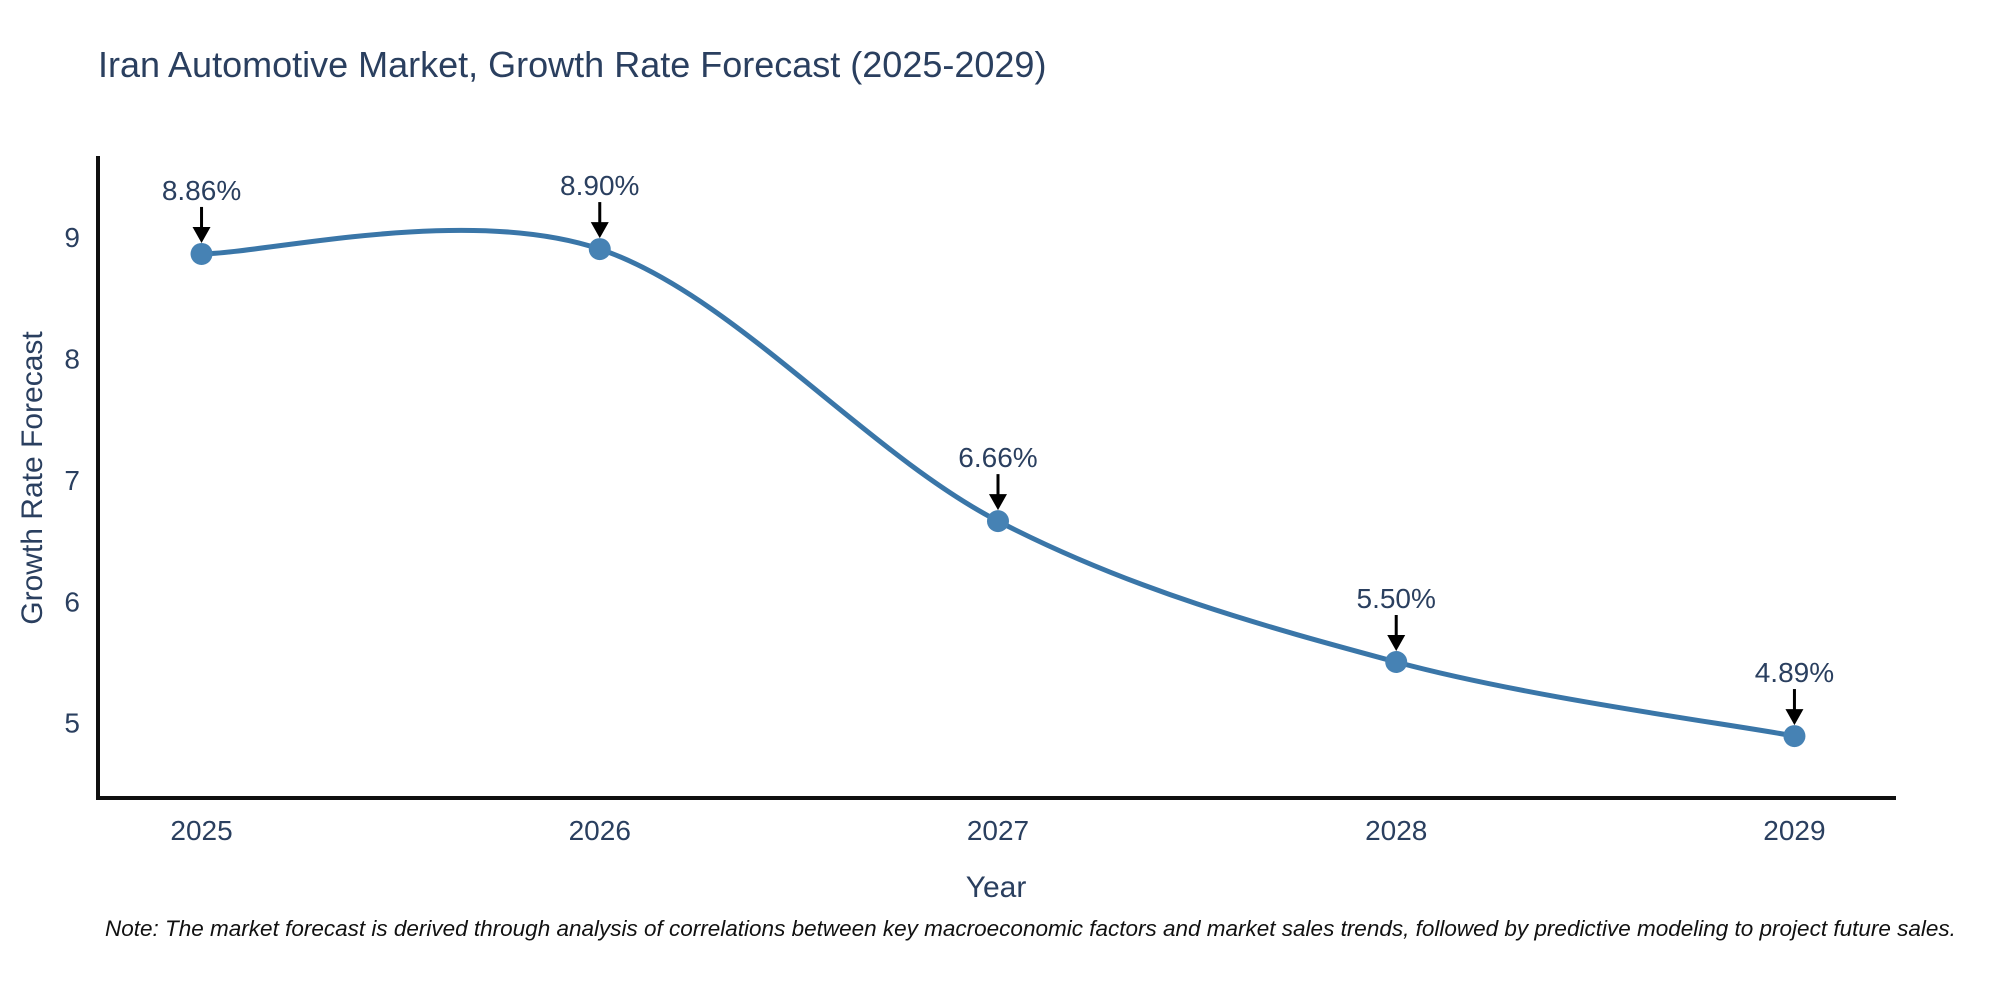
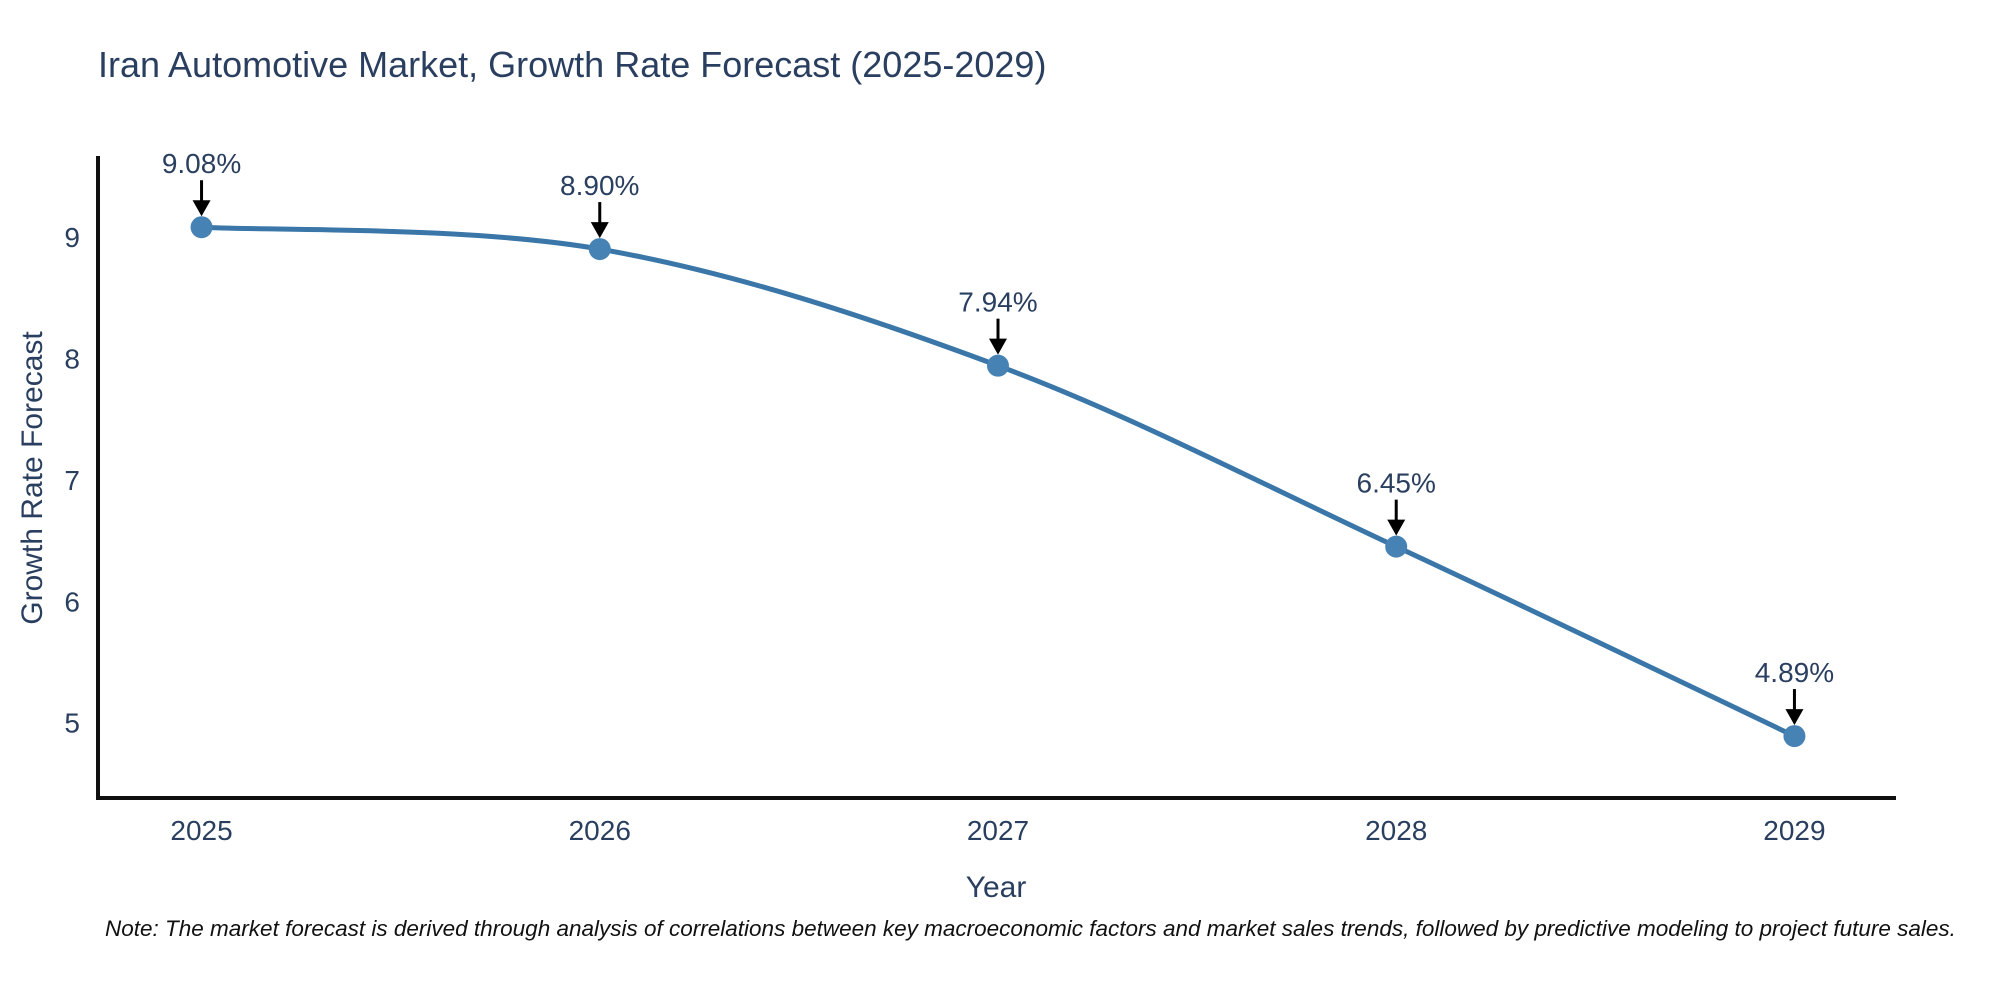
2025: 8.86% -> 9.08%
2027: 6.66% -> 7.94%
2028: 5.50% -> 6.45%
